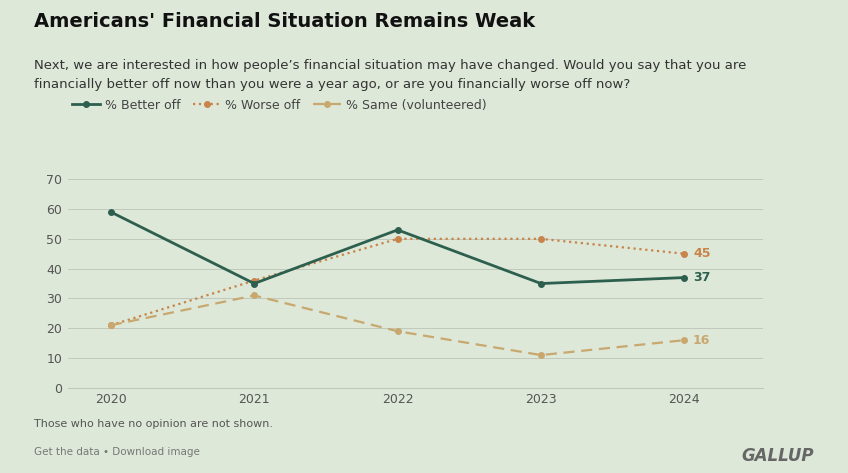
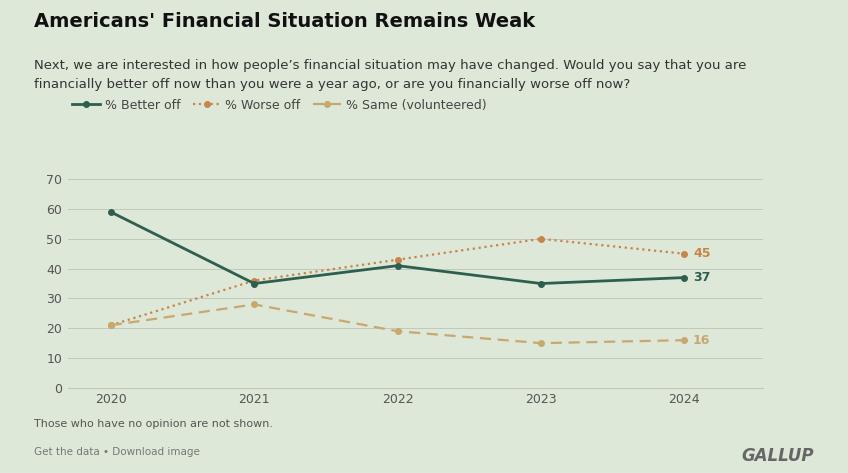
% Same (volunteered)/2021: 31 -> 28
% Better off/2022: 53 -> 41
% Worse off/2022: 50 -> 43
% Same (volunteered)/2023: 11 -> 15
